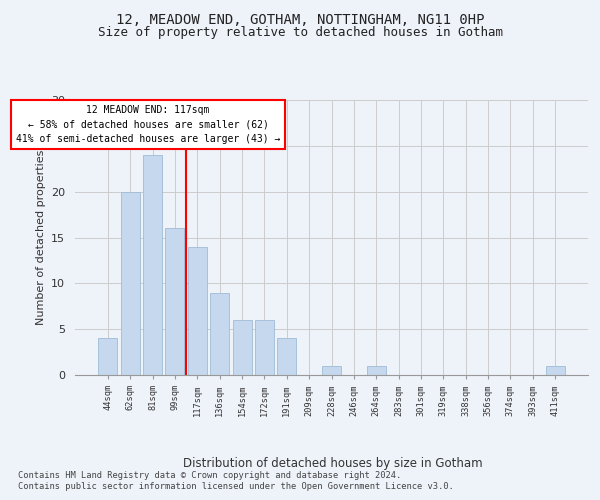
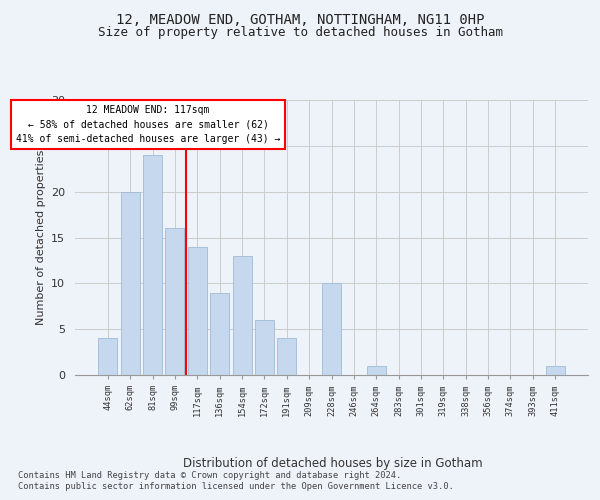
154sqm: 6 -> 13
228sqm: 1 -> 10
